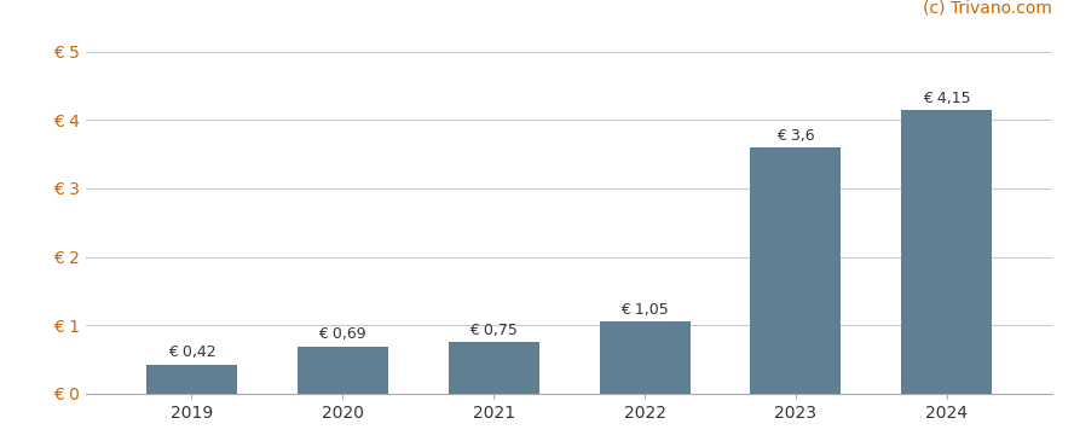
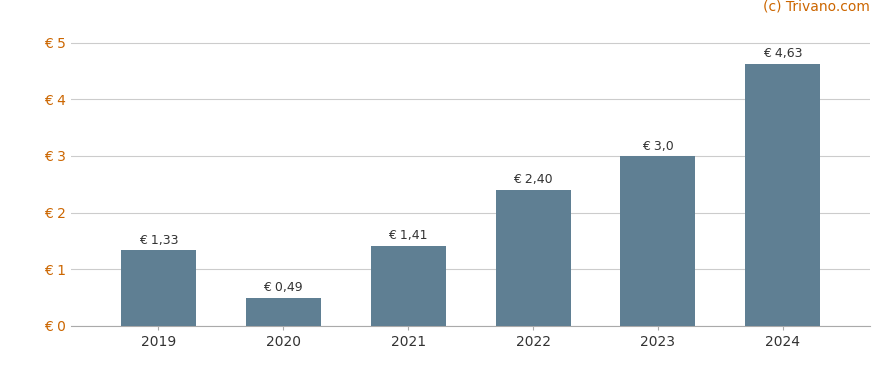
2019: 0,42 -> 1,33
2020: 0,69 -> 0,49
2021: 0,75 -> 1,41
2022: 1,05 -> 2,40
2023: 3,6 -> 3,0
2024: 4,15 -> 4,63
